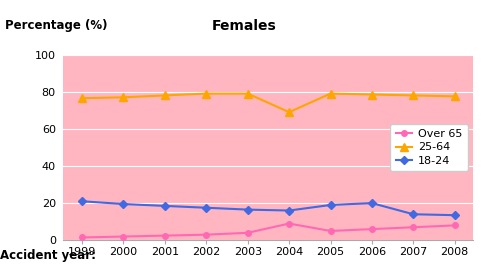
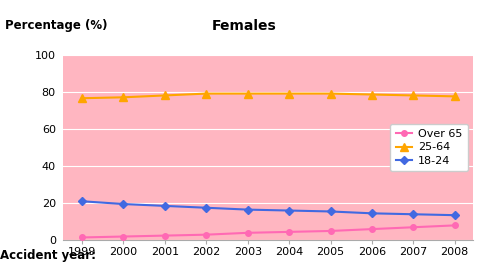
Over 65/2004: 9 -> 4
25-64/2004: 69 -> 79
18-24/2005: 19 -> 16
18-24/2006: 20 -> 14
